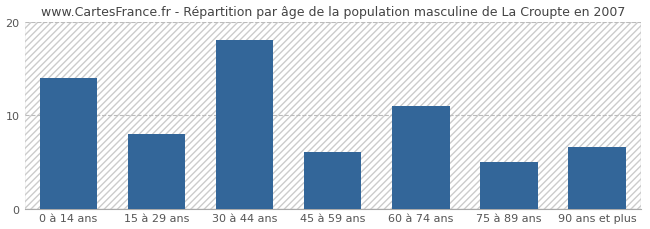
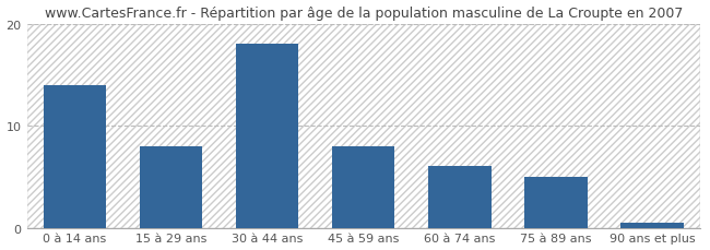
45 à 59 ans: 6.0 -> 8.0
60 à 74 ans: 11.0 -> 6.0
90 ans et plus: 6.6 -> 0.5
